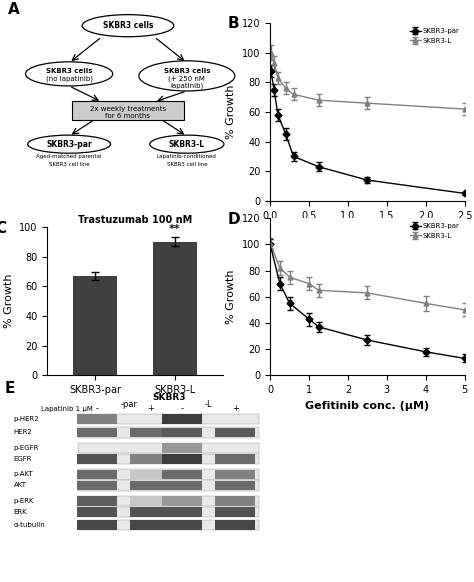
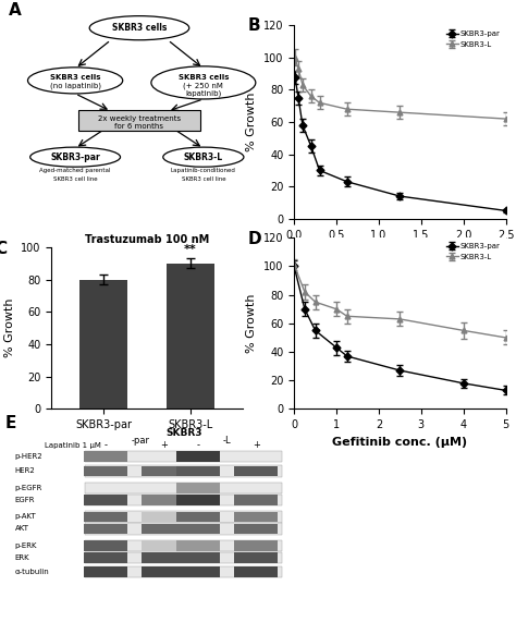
Trastuzumab 100 nM/SKBR3-par: 67 -> 80
